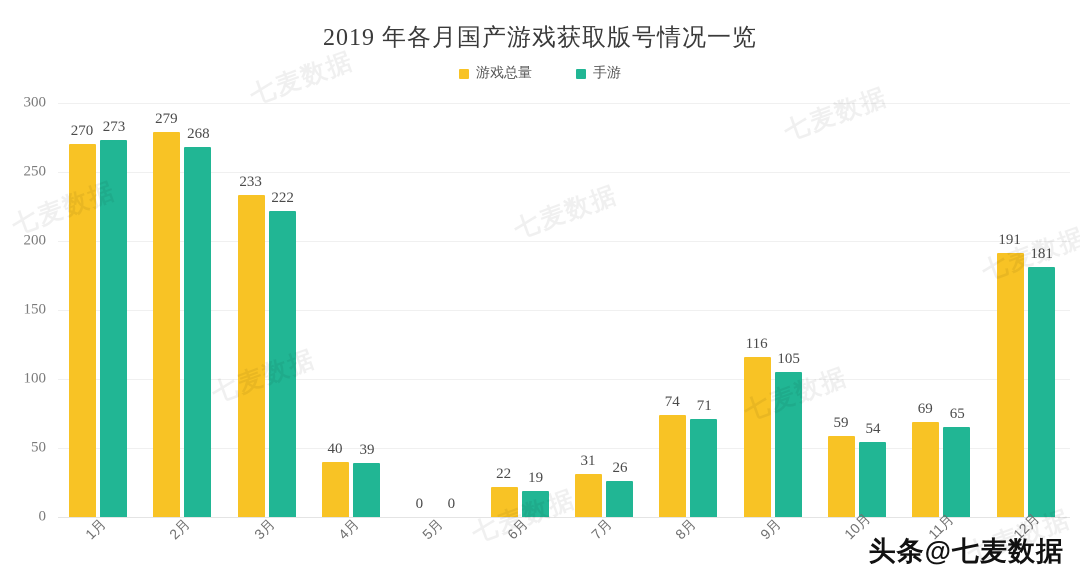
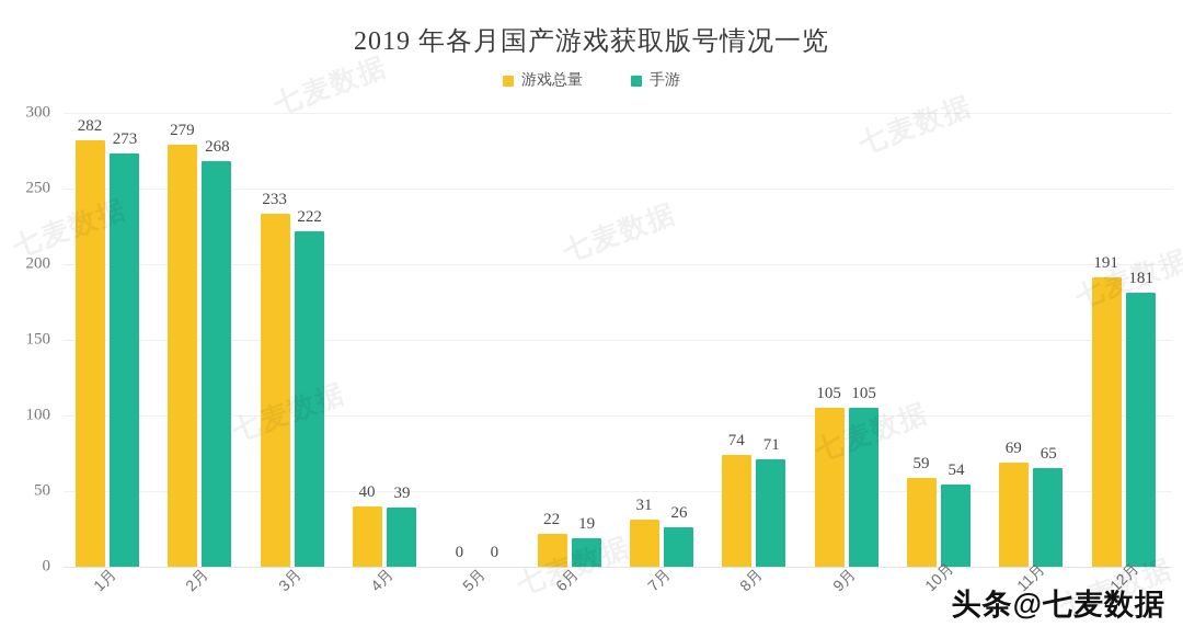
游戏总量/1月: 270 -> 282
游戏总量/9月: 116 -> 105
